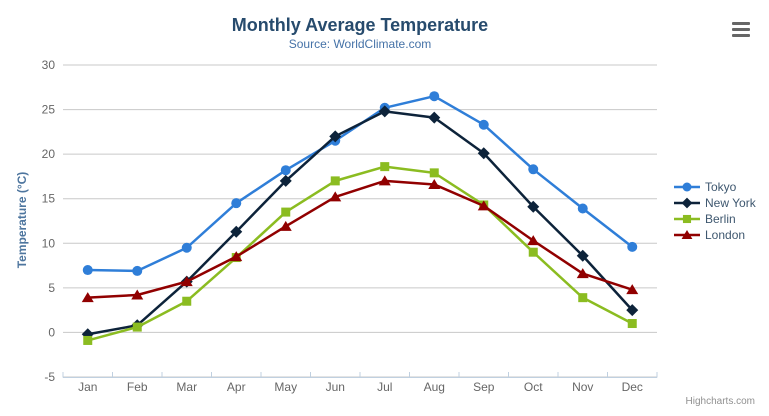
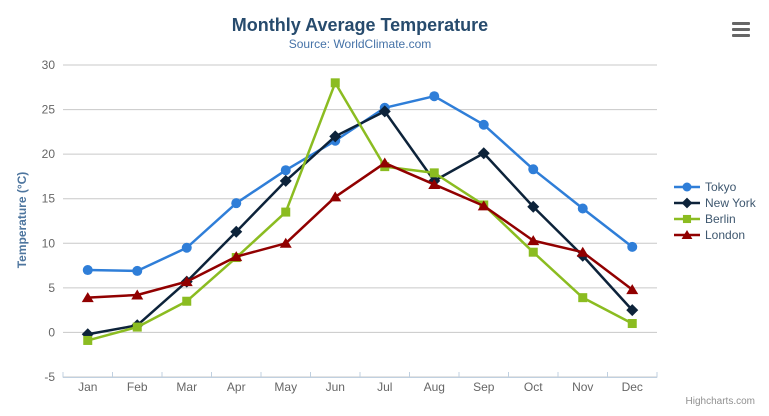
London/May: 12 -> 10
Berlin/Jun: 17 -> 28
London/Jul: 17 -> 19
New York/Aug: 24 -> 17
London/Nov: 7 -> 9
